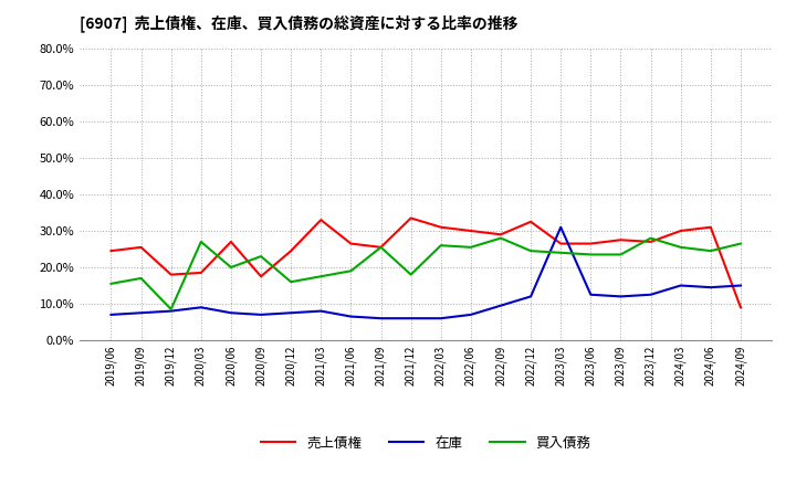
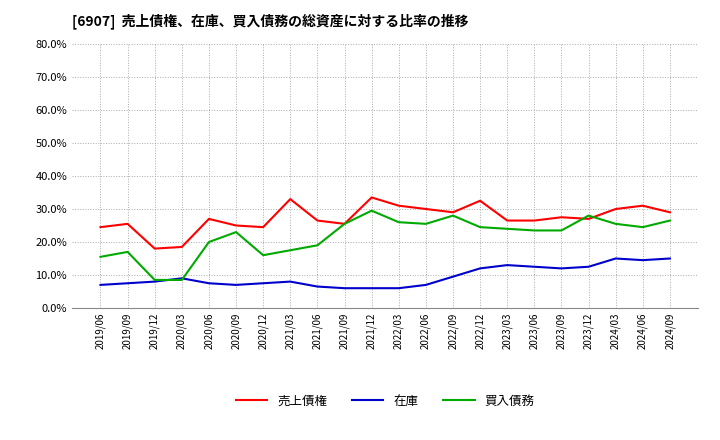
買入債務/2020/03: 27.0% -> 8.5%
売上債権/2020/09: 17.5% -> 25.0%
買入債務/2021/12: 18.0% -> 29.5%
在庫/2023/03: 31.0% -> 13.0%
売上債権/2024/09: 9.0% -> 29.0%
